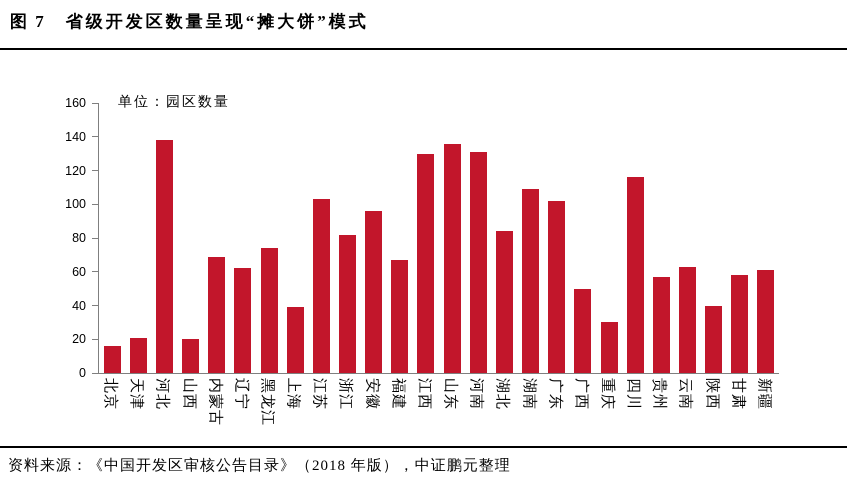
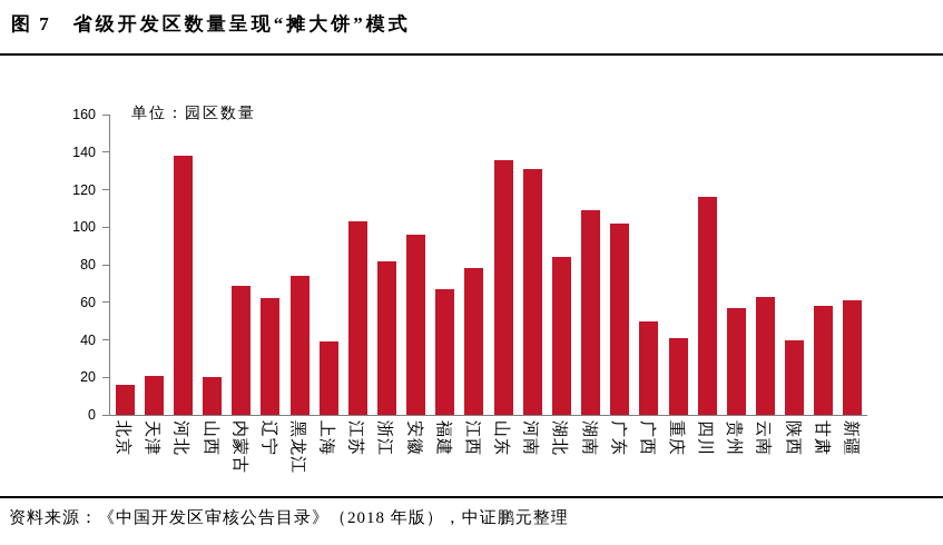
江西: 130 -> 78
重庆: 30 -> 41
